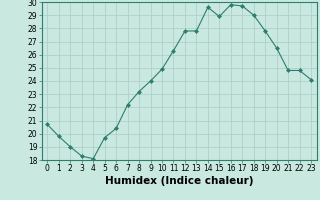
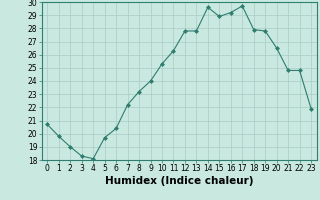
10: 24.9 -> 25.3
16: 29.8 -> 29.2
18: 29.0 -> 27.9
23: 24.1 -> 21.9
